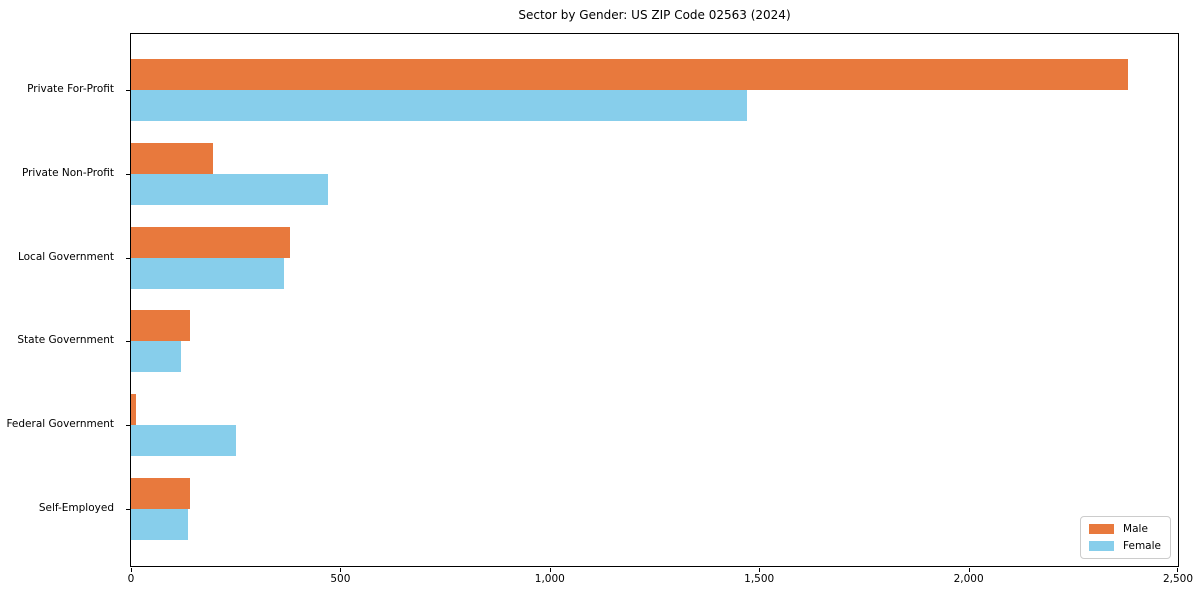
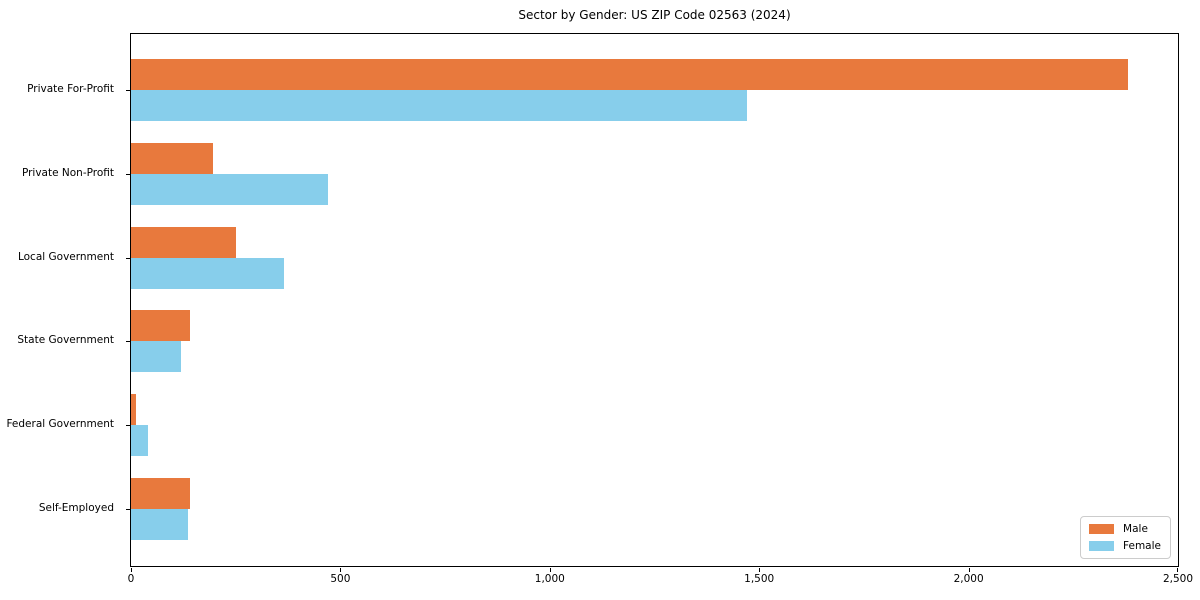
Male/Local Government: 380 -> 250
Female/Federal Government: 250 -> 40
